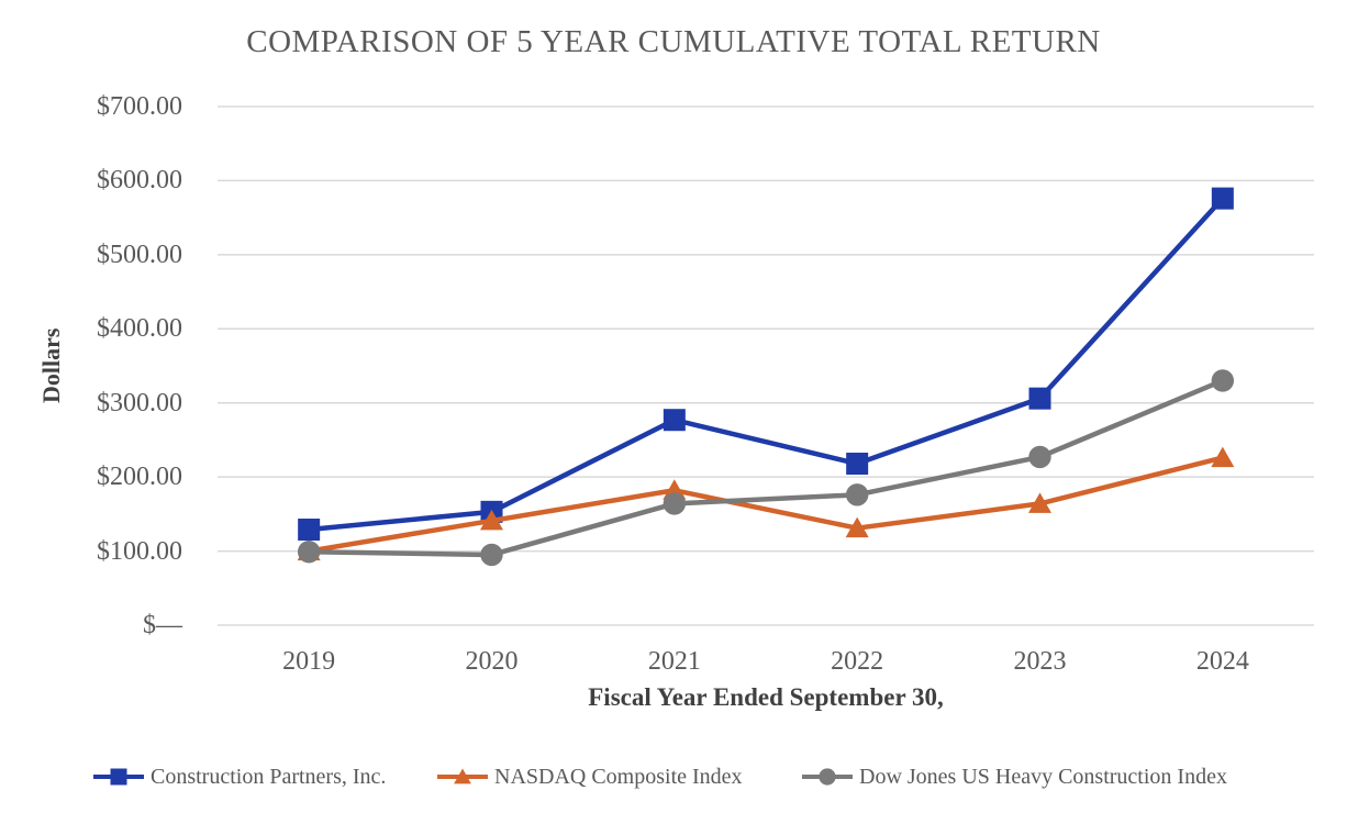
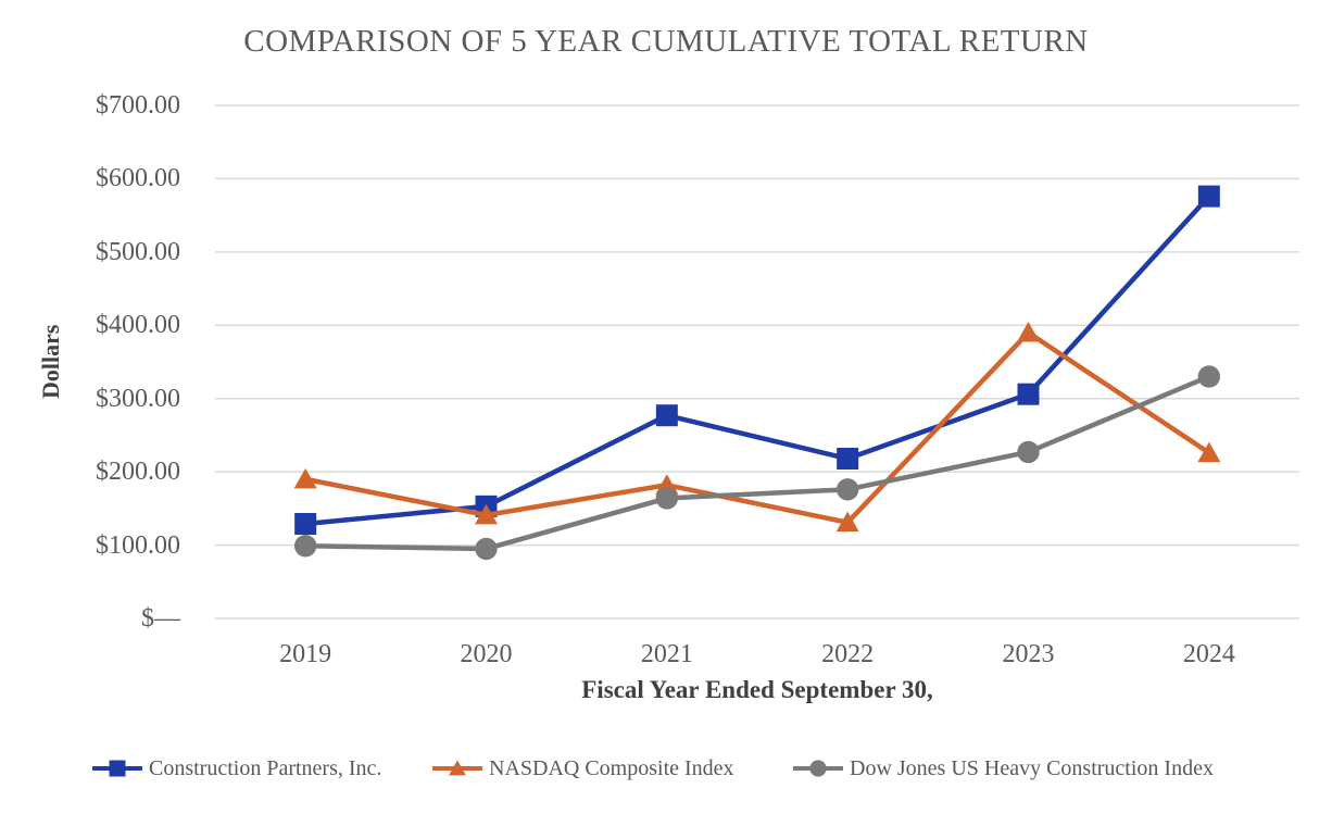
NASDAQ Composite Index/2019: $100 -> $190
NASDAQ Composite Index/2023: $160 -> $390
